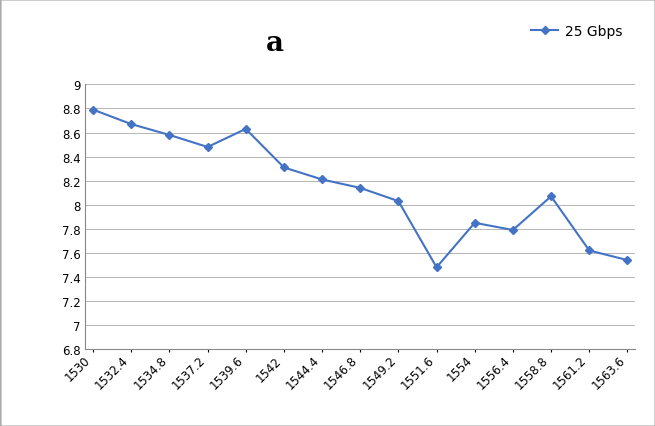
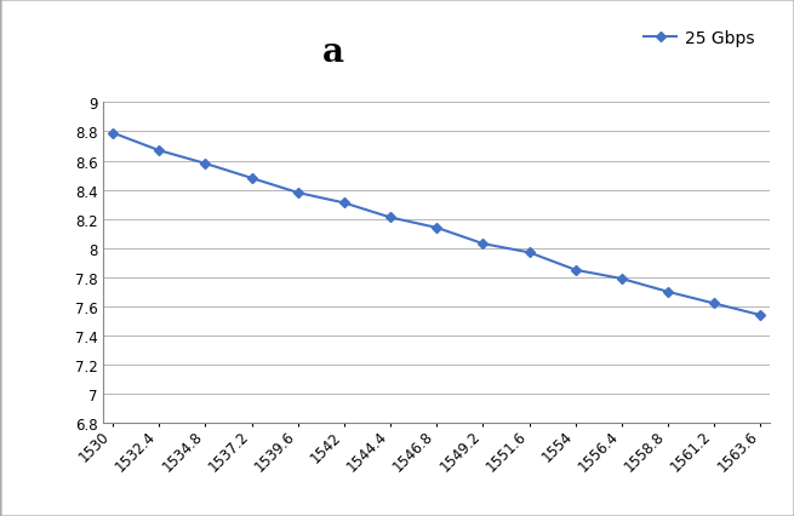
1539.6: 8.63 -> 8.38
1551.6: 7.48 -> 7.97
1558.8: 8.07 -> 7.70
